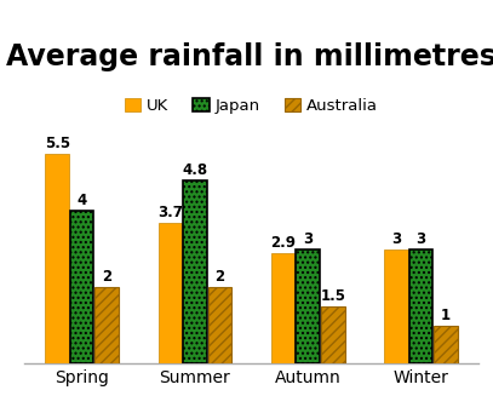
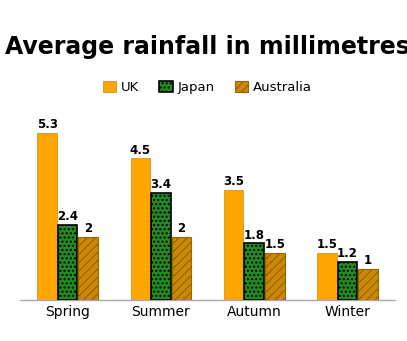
UK/Spring: 5.5 -> 5.3
Japan/Spring: 4 -> 2.4
UK/Summer: 3.7 -> 4.5
Japan/Summer: 4.8 -> 3.4
UK/Autumn: 2.9 -> 3.5
Japan/Autumn: 3 -> 1.8
UK/Winter: 3 -> 1.5
Japan/Winter: 3 -> 1.2
